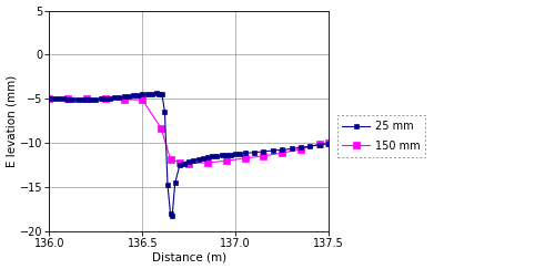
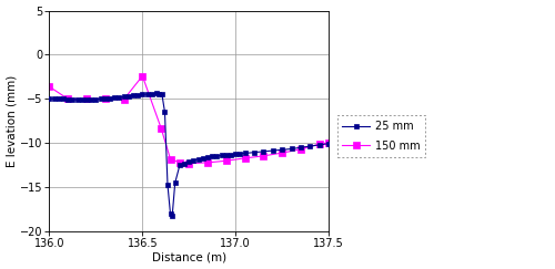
150 mm/136.0: -5.0 -> -3.6
150 mm/136.5: -5.1 -> -2.4
